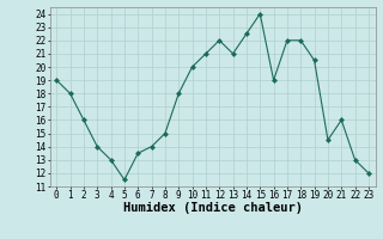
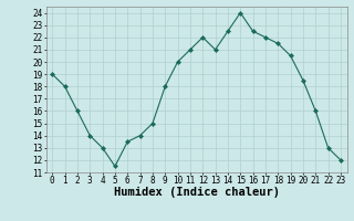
16: 19.0 -> 22.5
18: 22.0 -> 21.5
20: 14.5 -> 18.5
